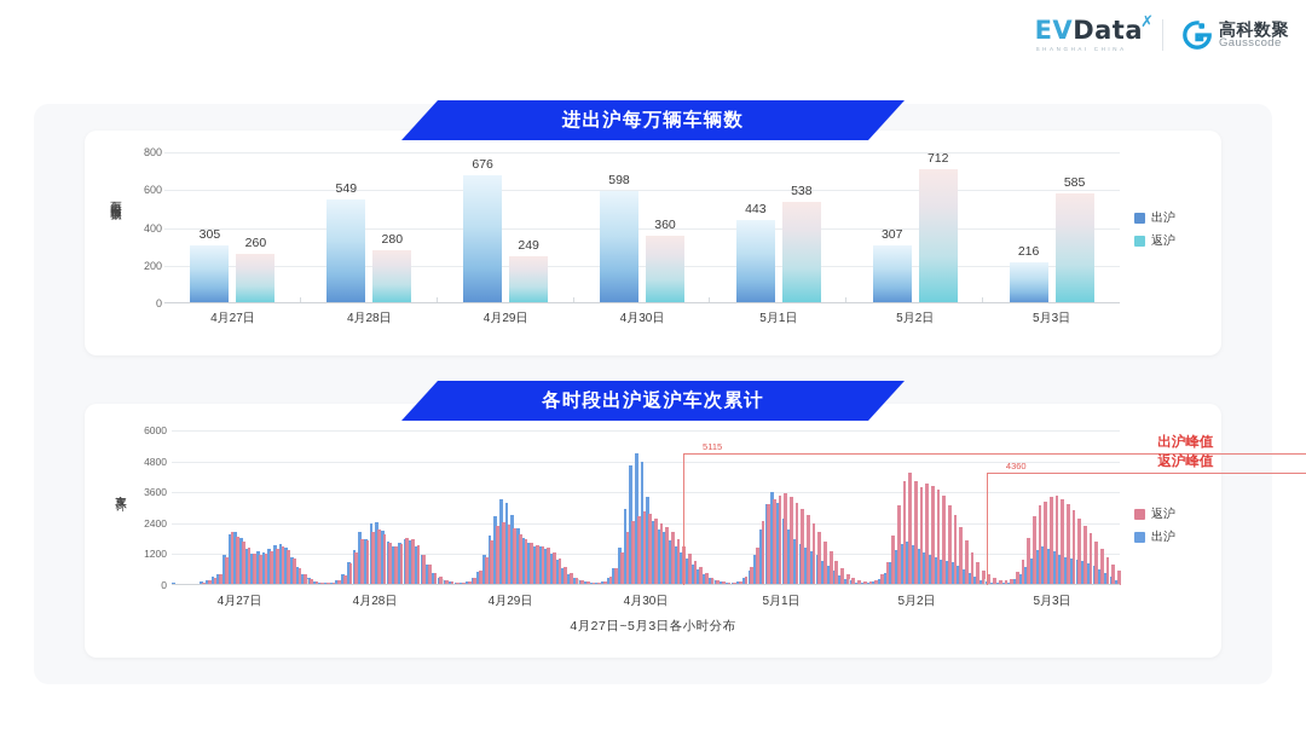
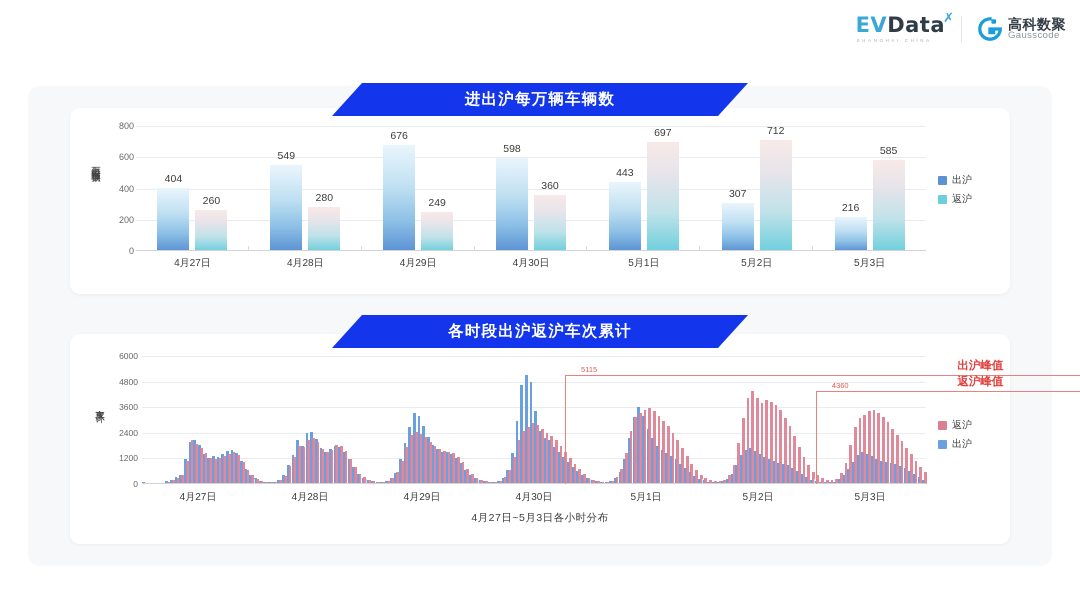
进出沪每万辆车辆数/出沪/4月27日: 305 -> 404
进出沪每万辆车辆数/返沪/5月1日: 538 -> 697
